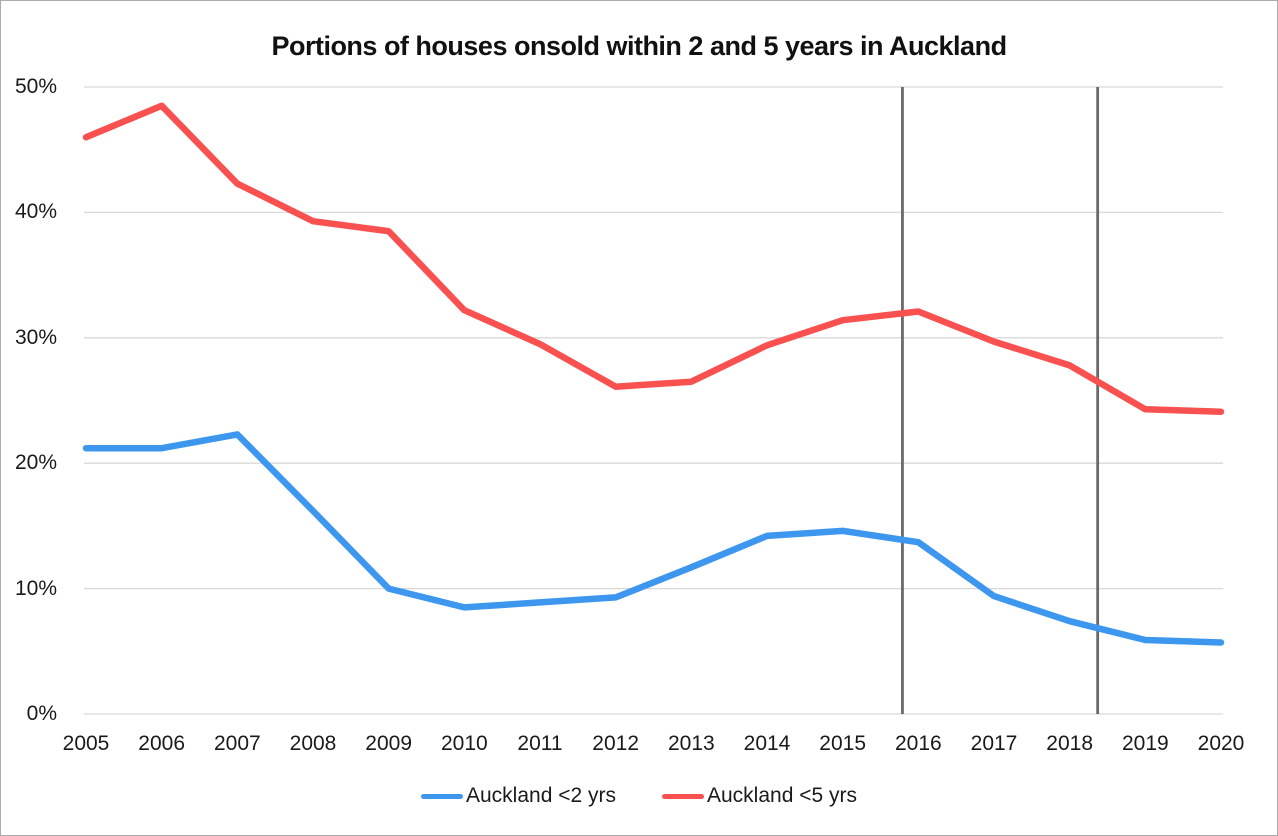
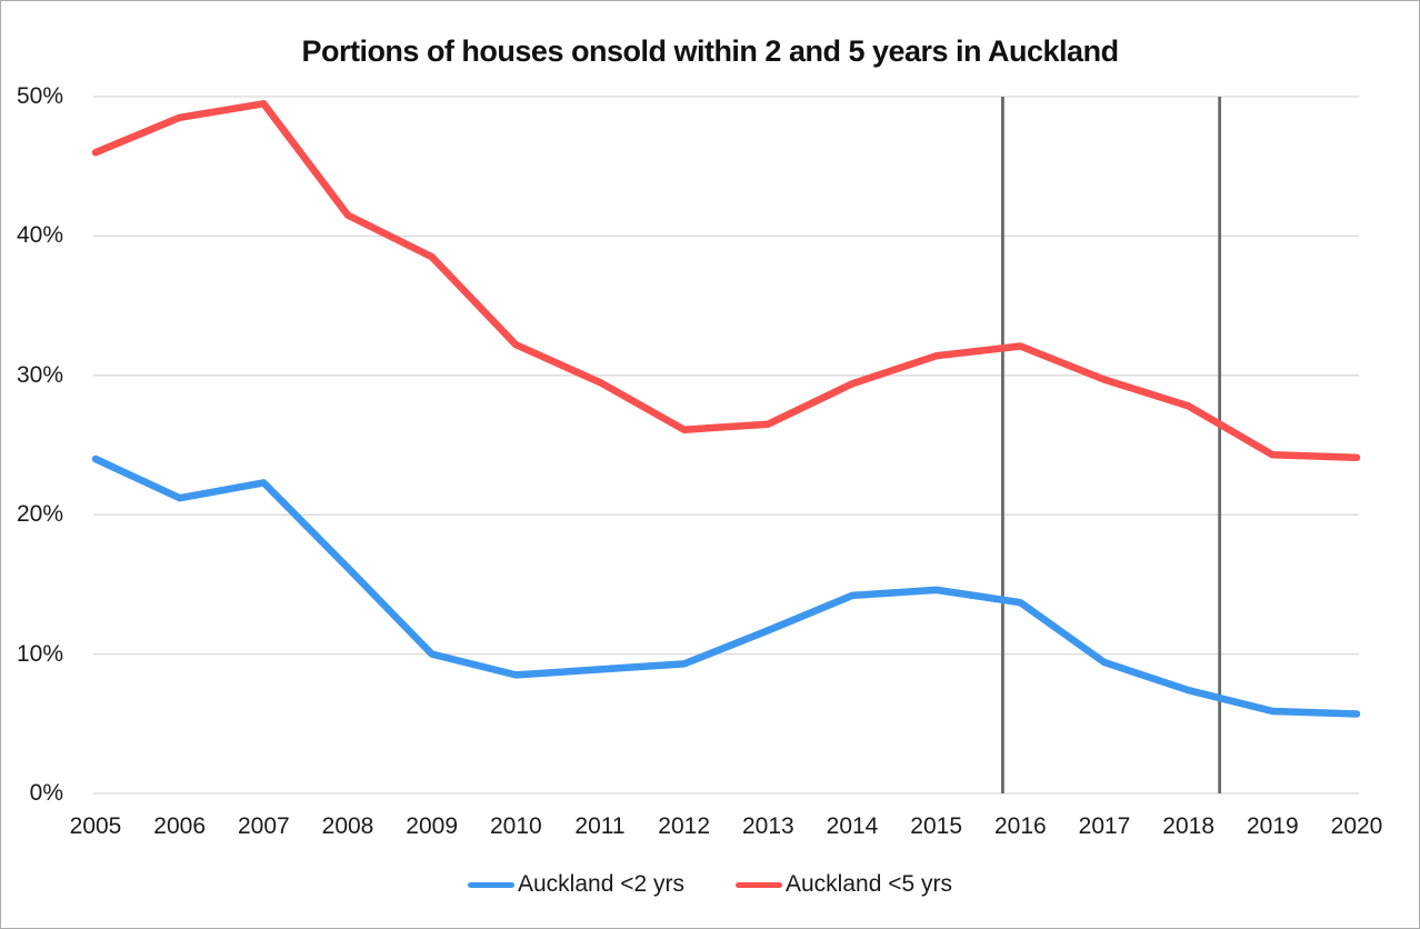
Auckland <2 yrs/2005: 21.2% -> 24.0%
Auckland <5 yrs/2007: 42.3% -> 49.5%
Auckland <5 yrs/2008: 39.3% -> 41.5%
